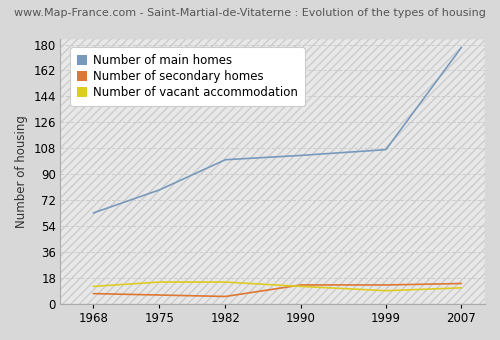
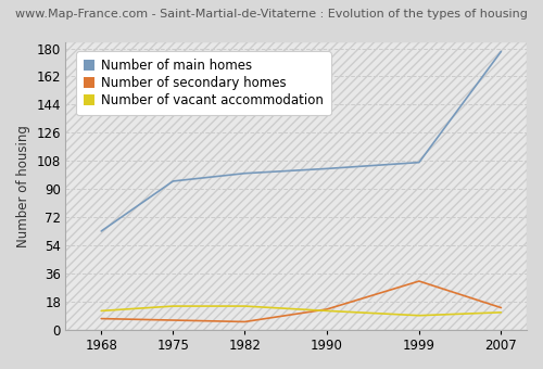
Number of main homes/1975: 79 -> 95
Number of secondary homes/1999: 13 -> 31
